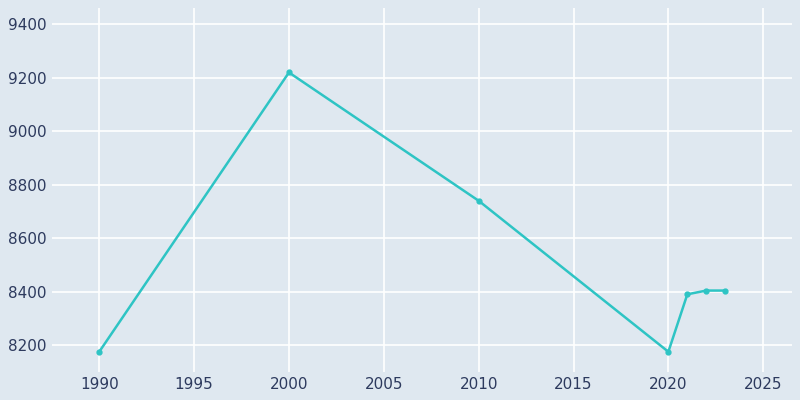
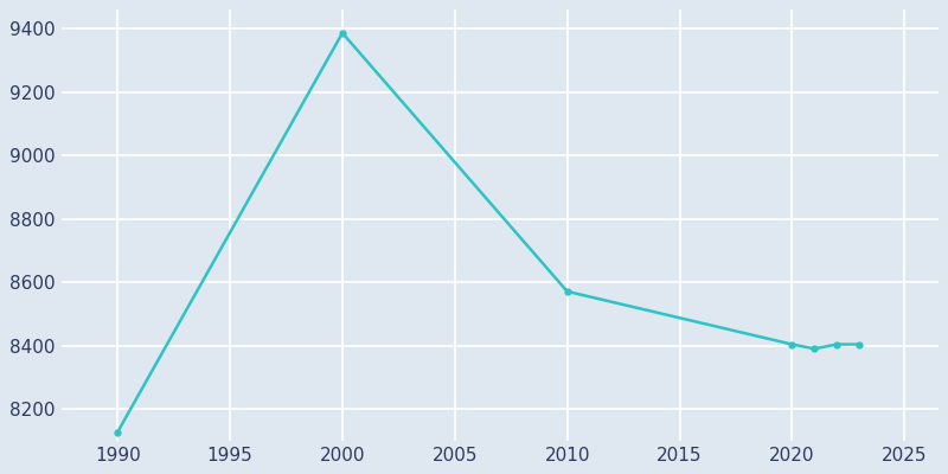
1990: 8175 -> 8127
2000: 9220 -> 9387
2010: 8740 -> 8571
2020: 8175 -> 8404
